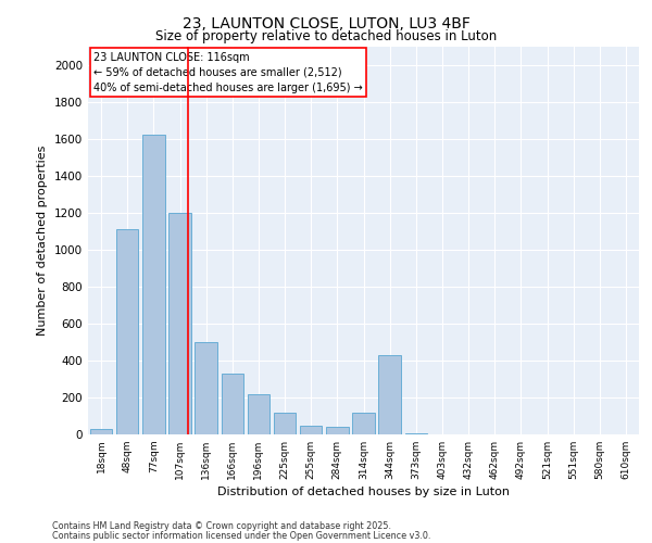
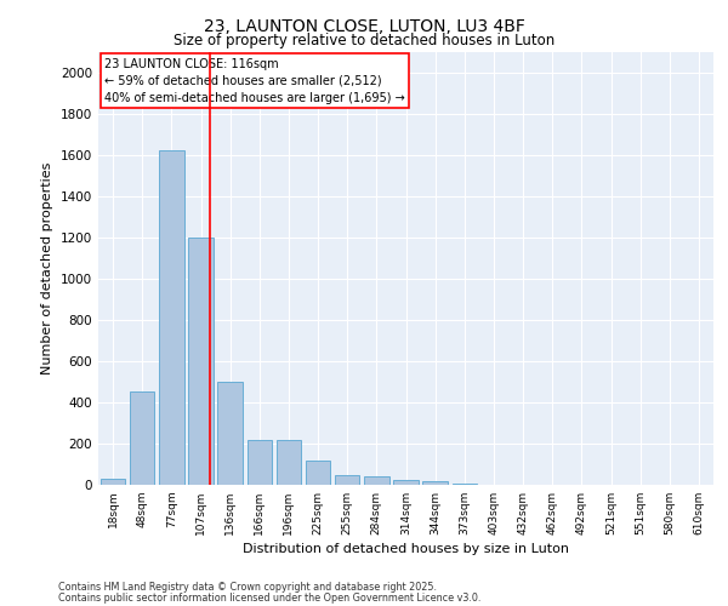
48sqm: 1110 -> 450
166sqm: 330 -> 220
314sqm: 120 -> 20
344sqm: 430 -> 20
